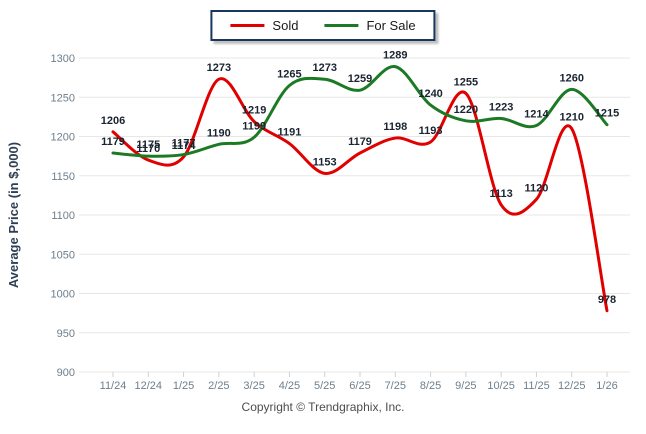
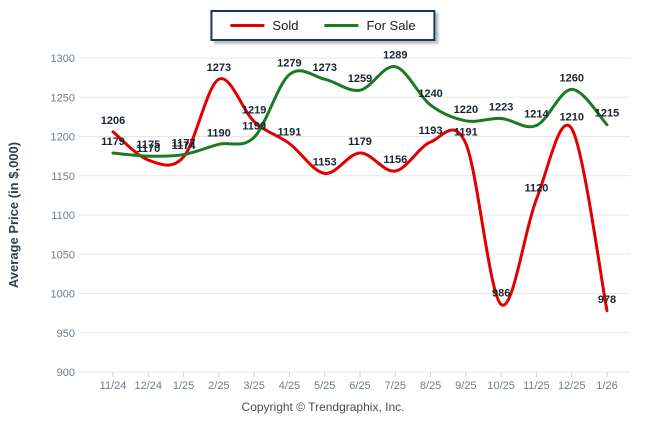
For Sale/4/25: 1265 -> 1279
Sold/7/25: 1198 -> 1156
Sold/9/25: 1255 -> 1191
Sold/10/25: 1113 -> 986
